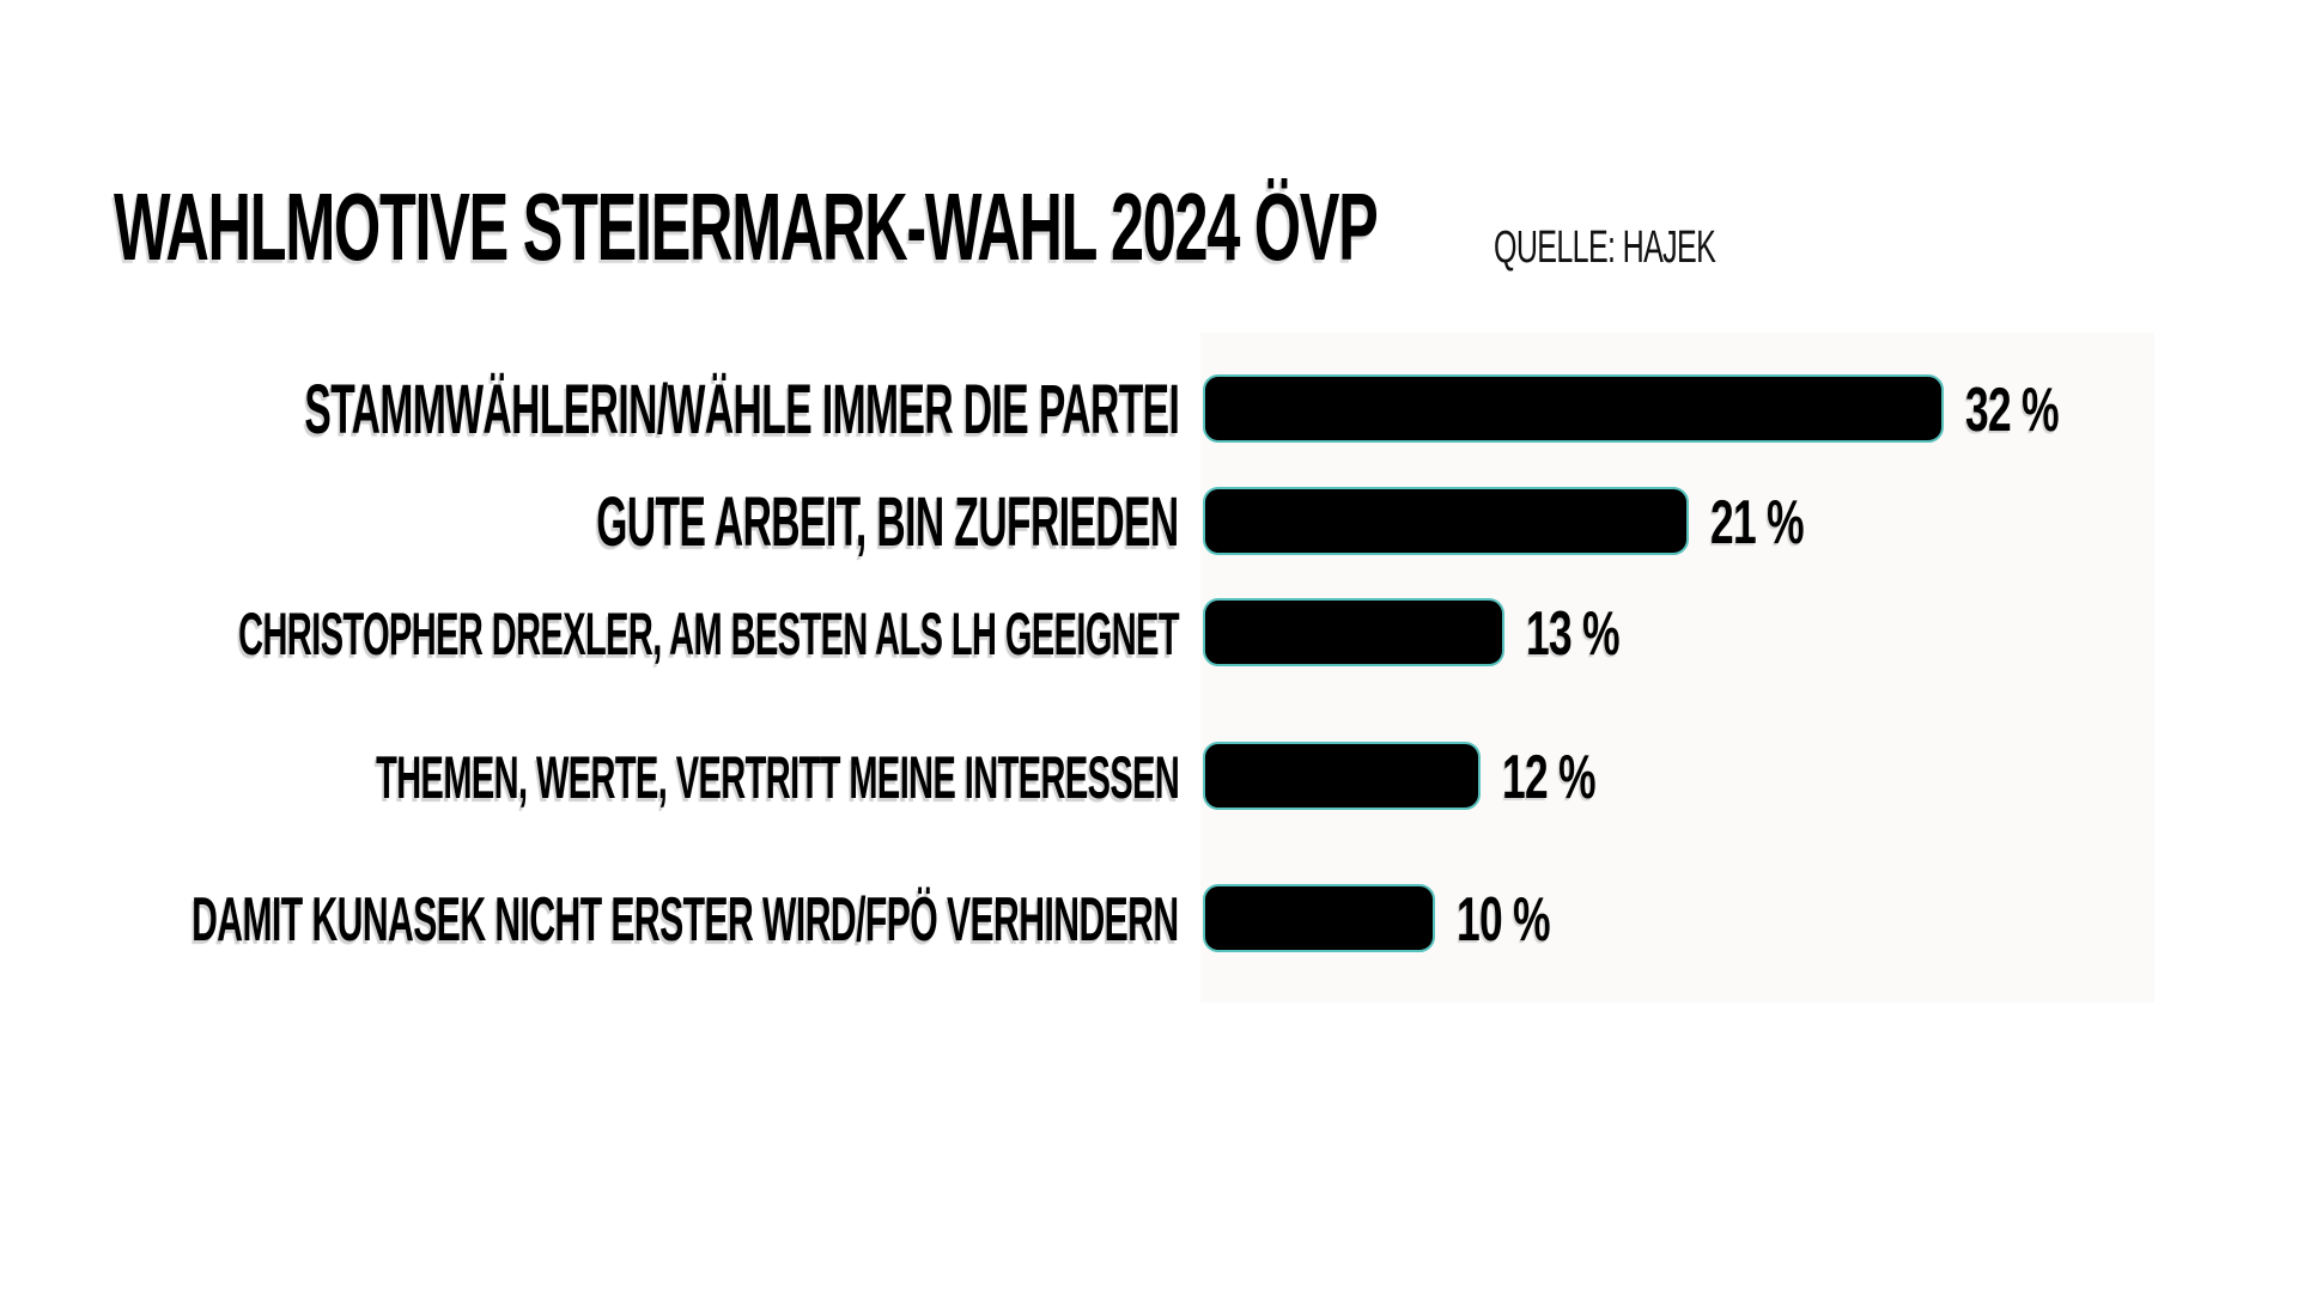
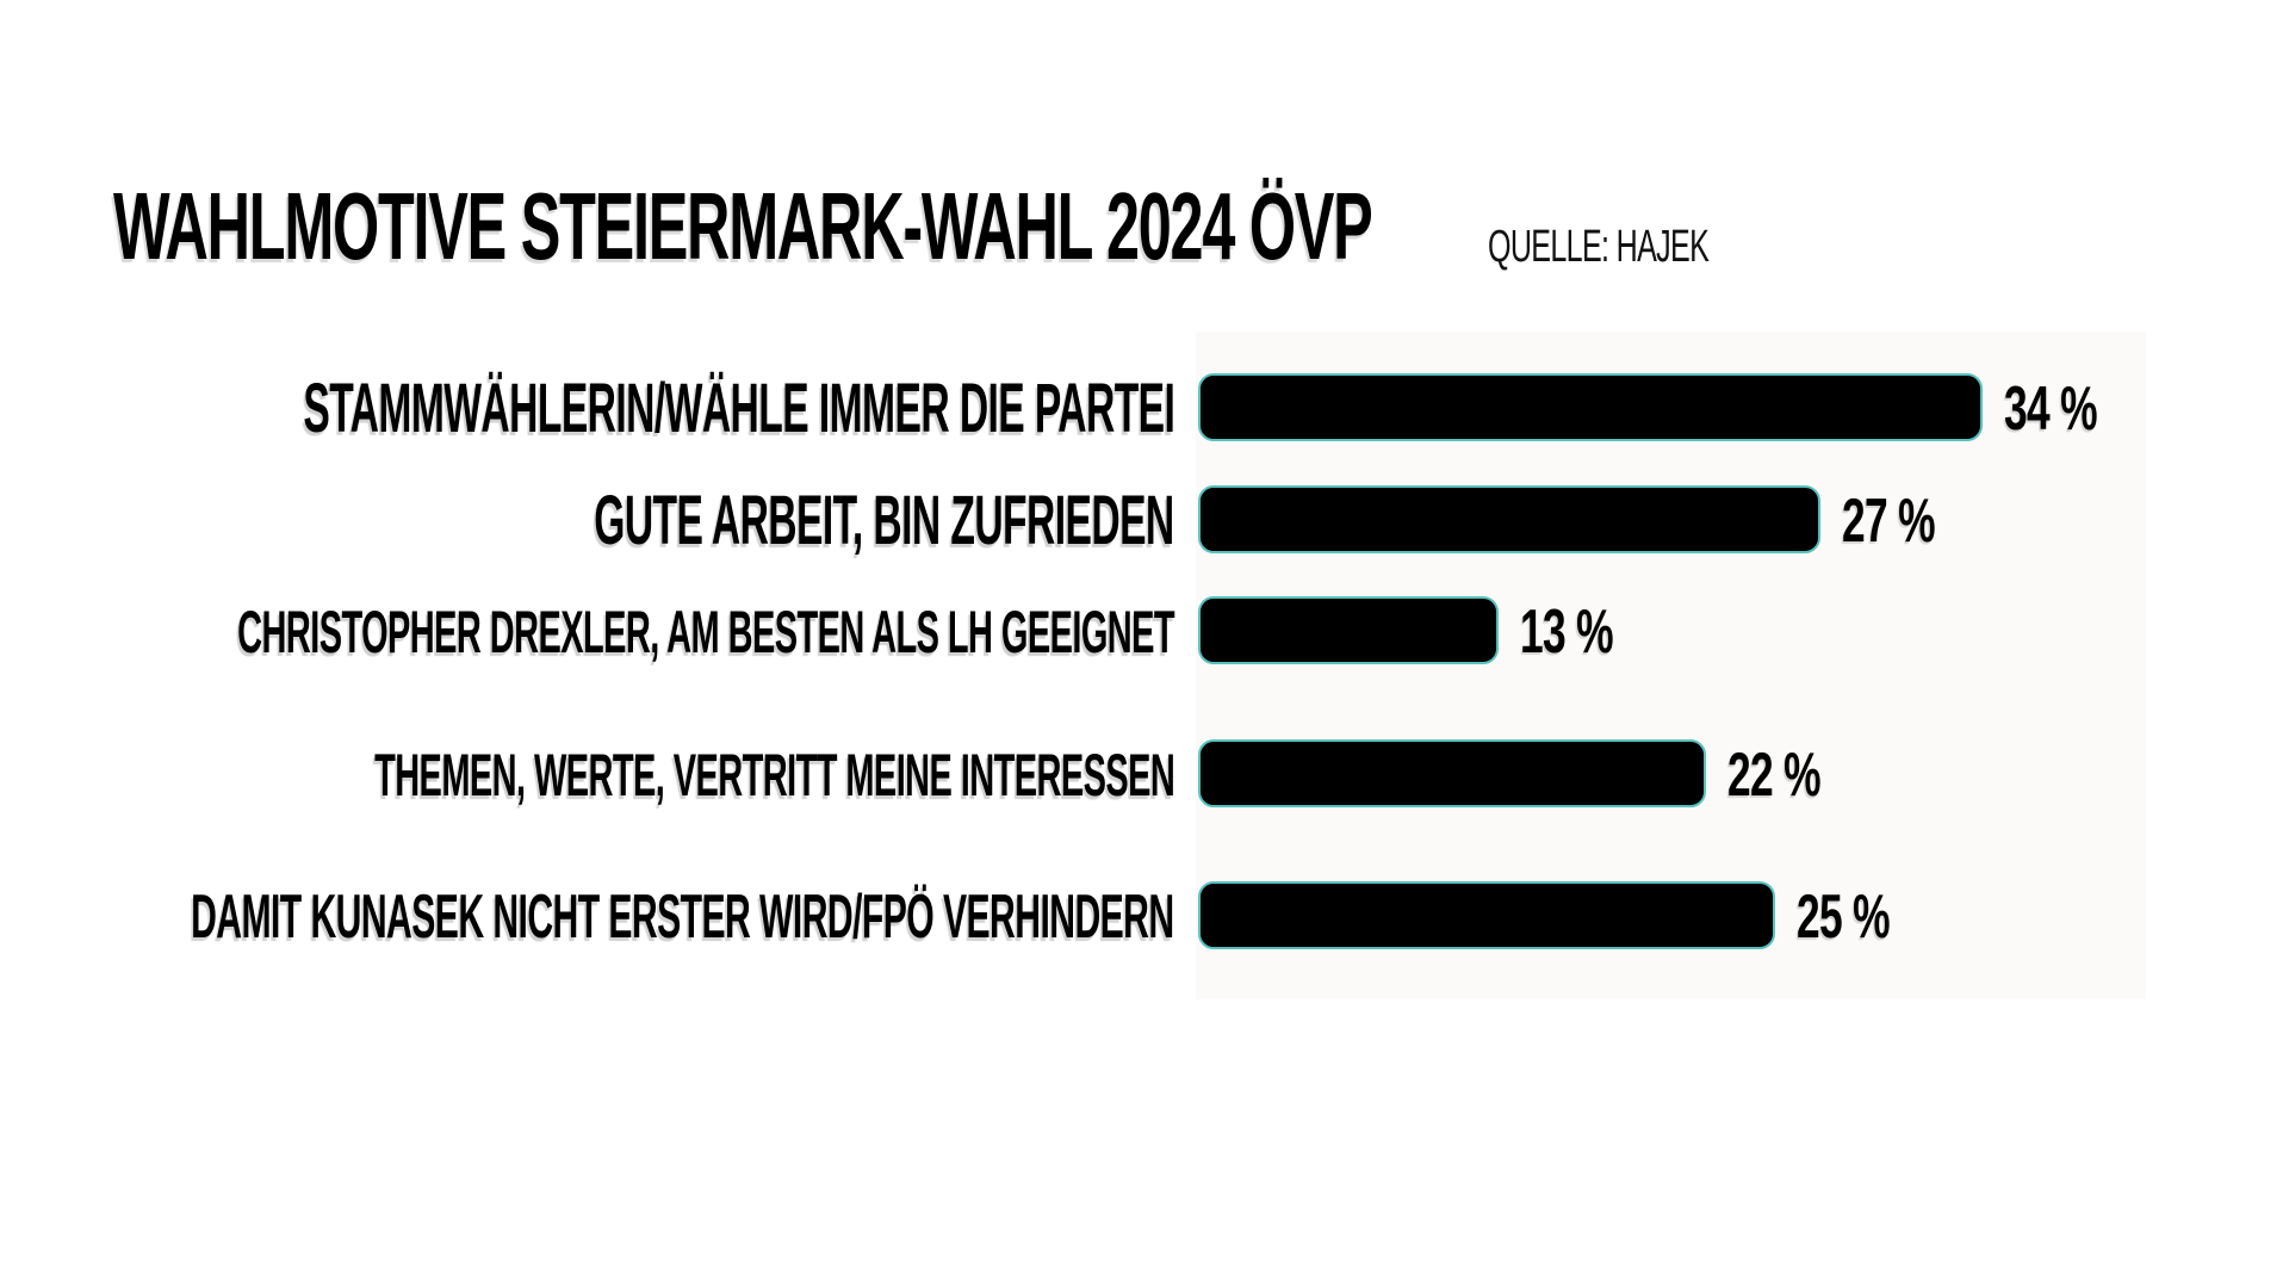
STAMMWÄHLERIN/WÄHLE IMMER DIE PARTEI: 32 -> 34
GUTE ARBEIT, BIN ZUFRIEDEN: 21 -> 27
THEMEN, WERTE, VERTRITT MEINE INTERESSEN: 12 -> 22
DAMIT KUNASEK NICHT ERSTER WIRD/FPÖ VERHINDERN: 10 -> 25
